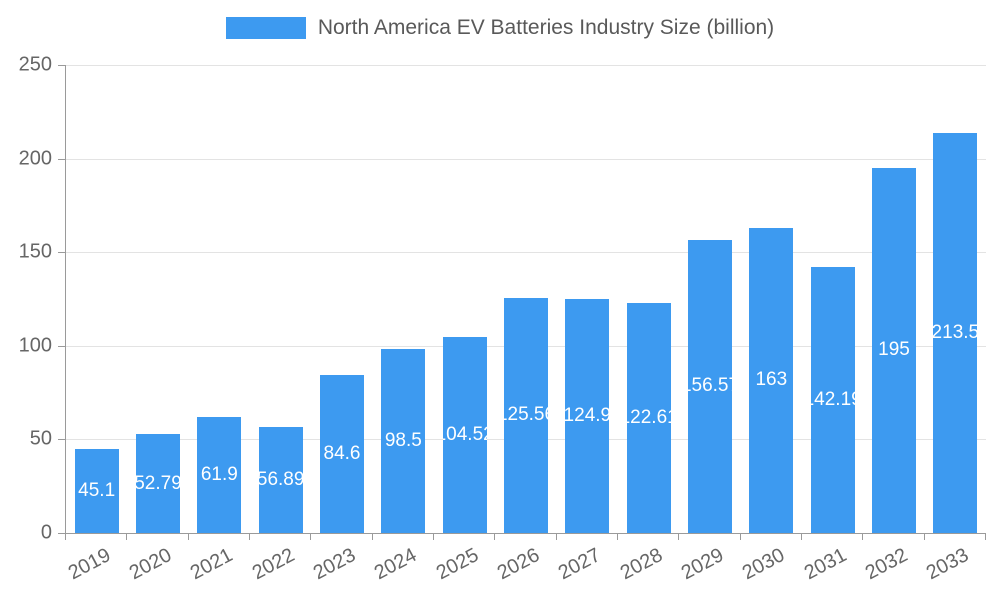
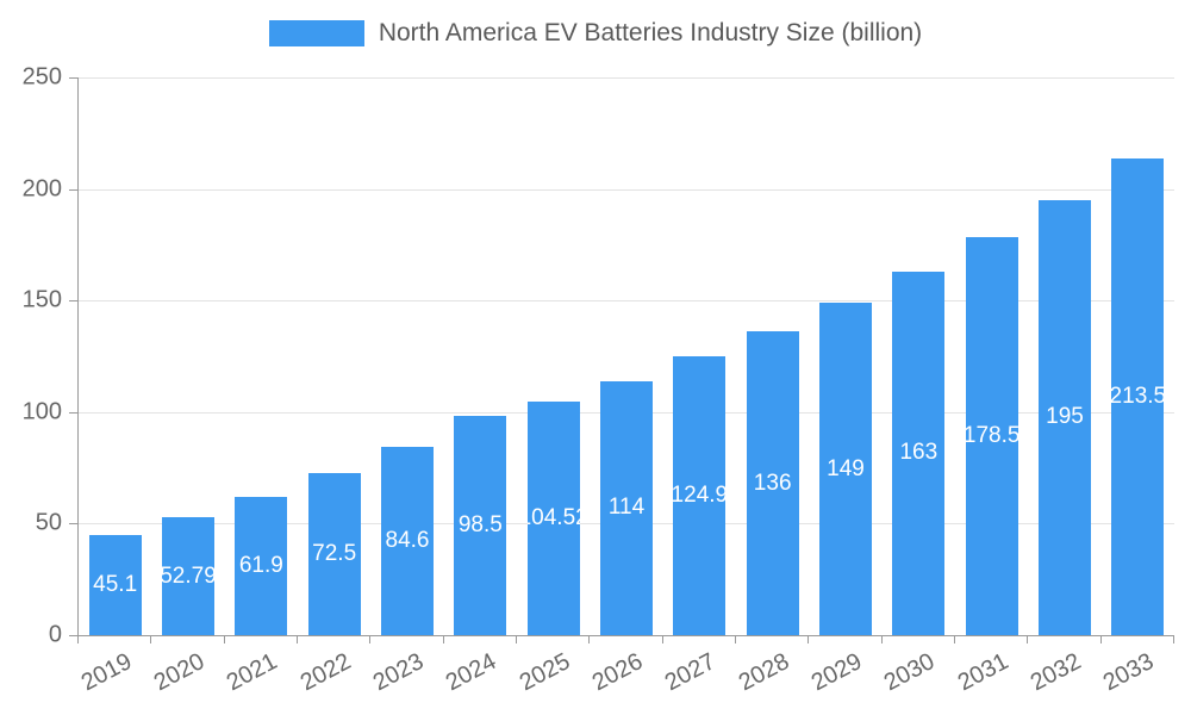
2022: 56.89 -> 72.5
2026: 125.56 -> 114
2028: 122.61 -> 136
2029: 156.57 -> 149
2031: 142.19 -> 178.5
